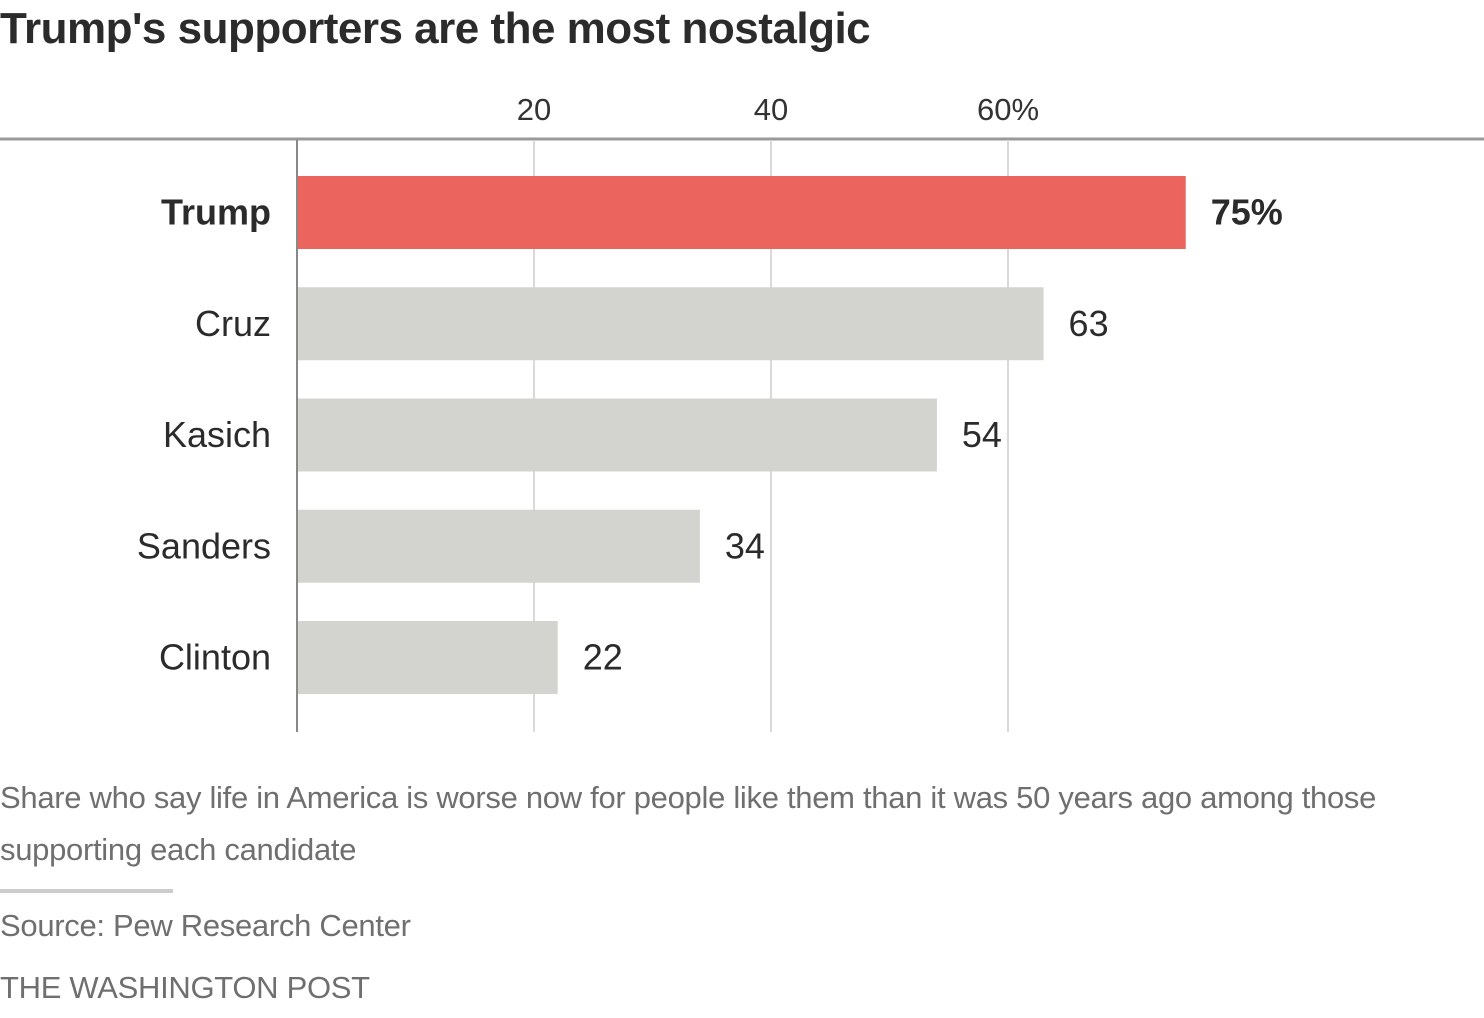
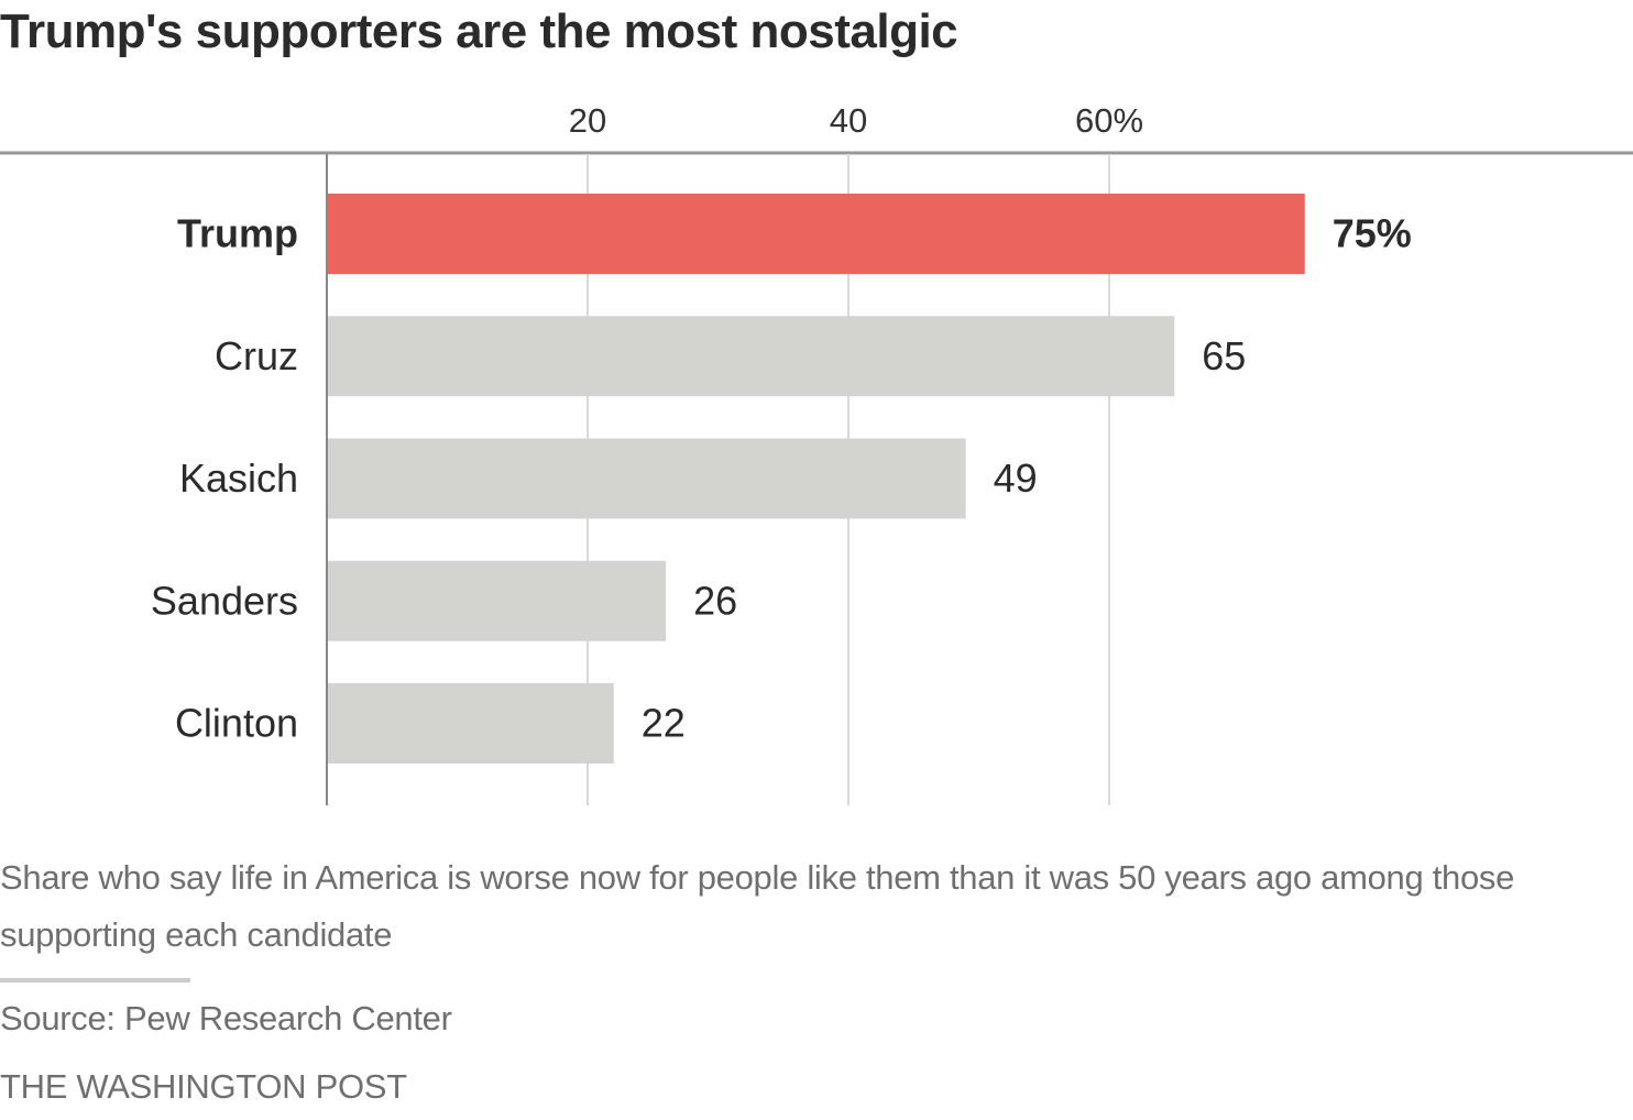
Cruz: 63 -> 65
Kasich: 54 -> 49
Sanders: 34 -> 26
